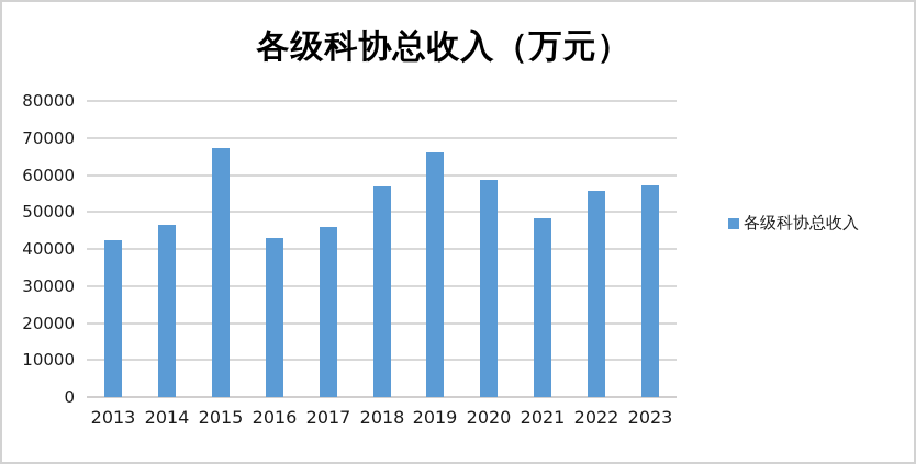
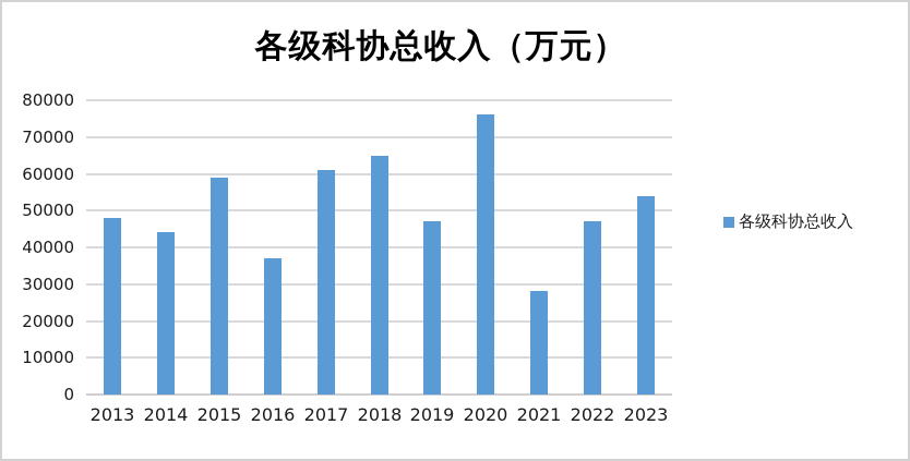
2013: 42000 -> 48000
2014: 47000 -> 44000
2015: 67000 -> 59000
2016: 43000 -> 37000
2017: 46000 -> 61000
2018: 57000 -> 65000
2019: 66000 -> 47000
2020: 59000 -> 76000
2021: 48000 -> 28000
2022: 56000 -> 47000
2023: 57000 -> 54000
